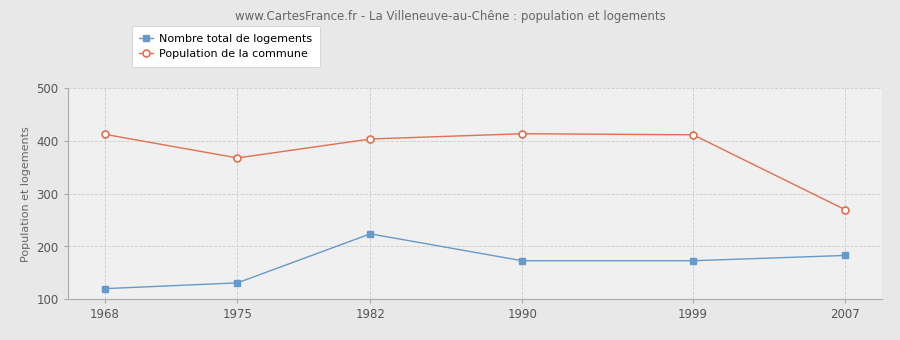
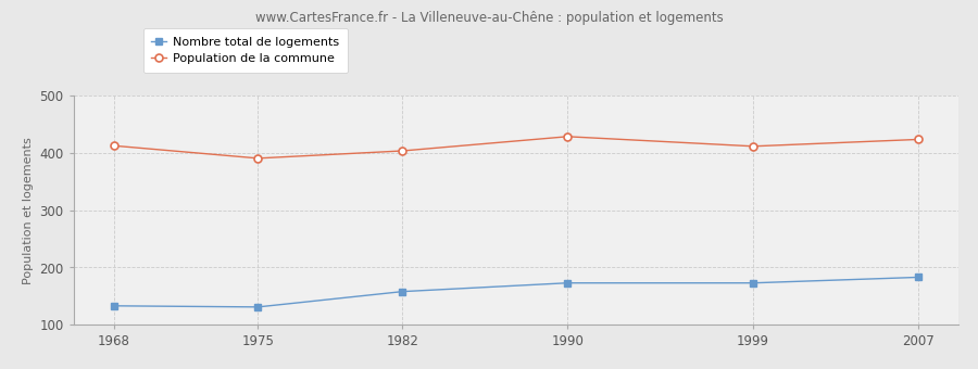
Nombre total de logements/1968: 120 -> 133
Population de la commune/1975: 368 -> 391
Nombre total de logements/1982: 224 -> 158
Population de la commune/1990: 414 -> 429
Population de la commune/2007: 270 -> 424
